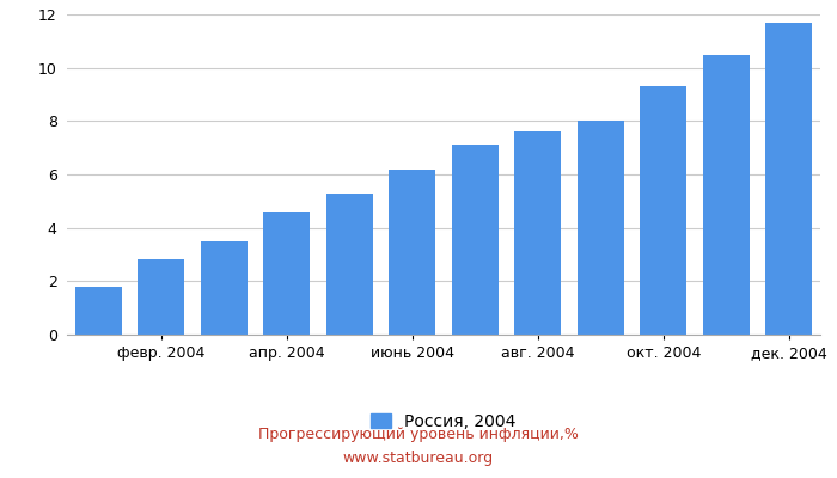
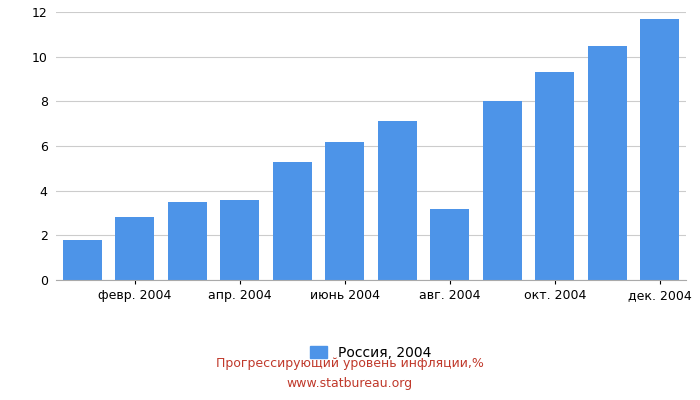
апр. 2004: 4.6 -> 3.6
авг. 2004: 7.6 -> 3.2
